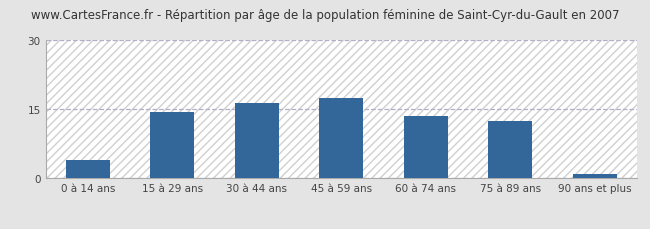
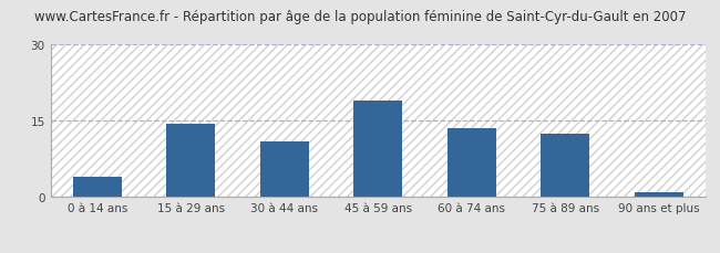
30 à 44 ans: 16.5 -> 11.0
45 à 59 ans: 17.5 -> 19.0
